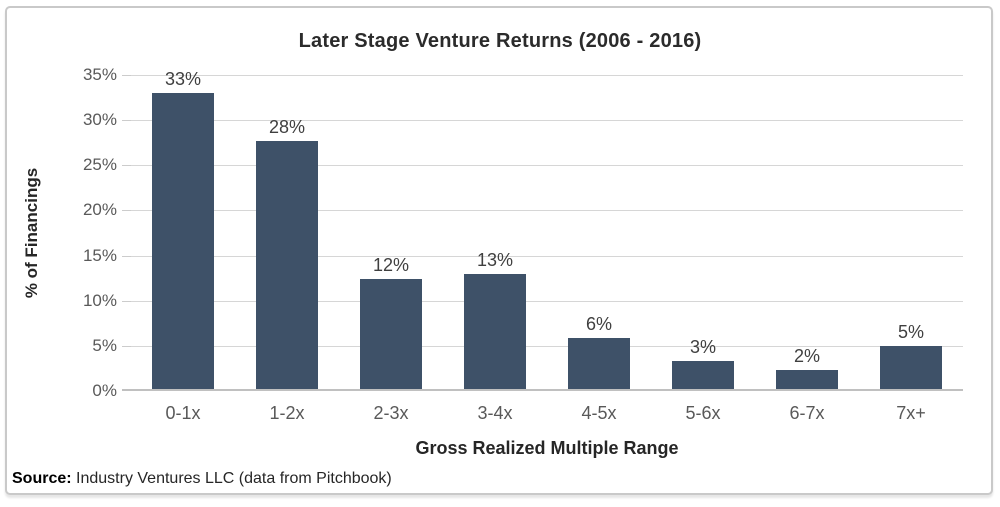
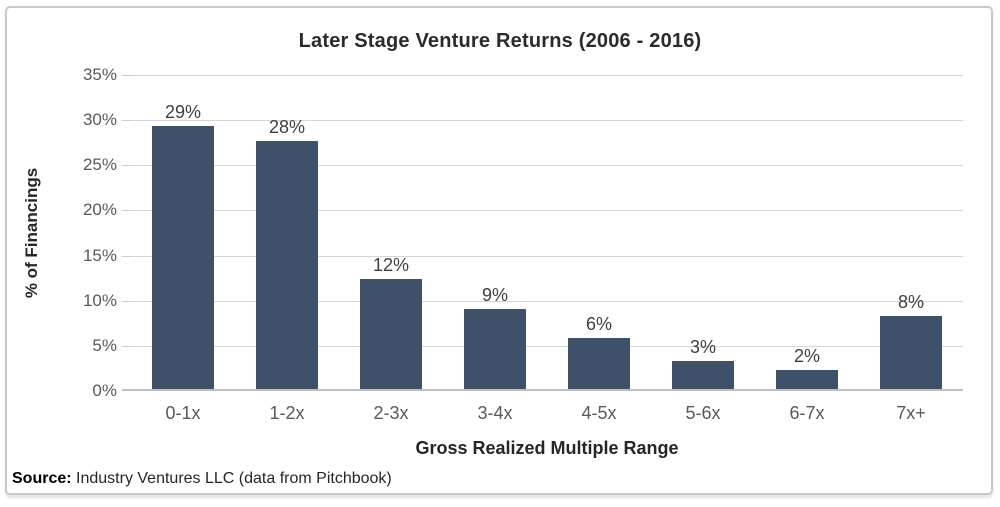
0-1x: 33% -> 29%
3-4x: 13% -> 9%
7x+: 5% -> 8%
